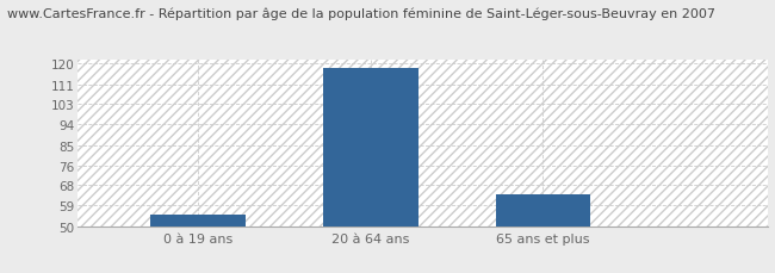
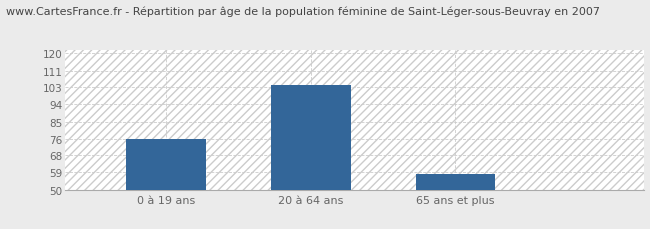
0 à 19 ans: 55 -> 76
20 à 64 ans: 118 -> 104
65 ans et plus: 64 -> 58
